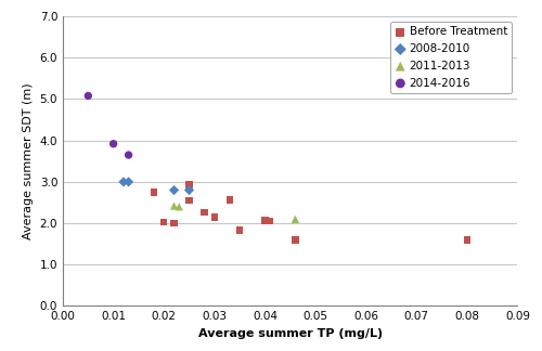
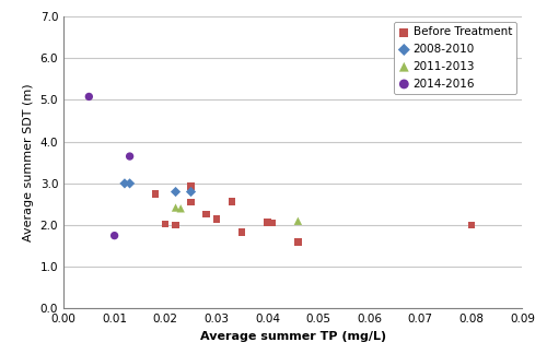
2014-2016/0.01: 3.92 -> 1.75
Before Treatment/0.08: 1.60 -> 2.00
